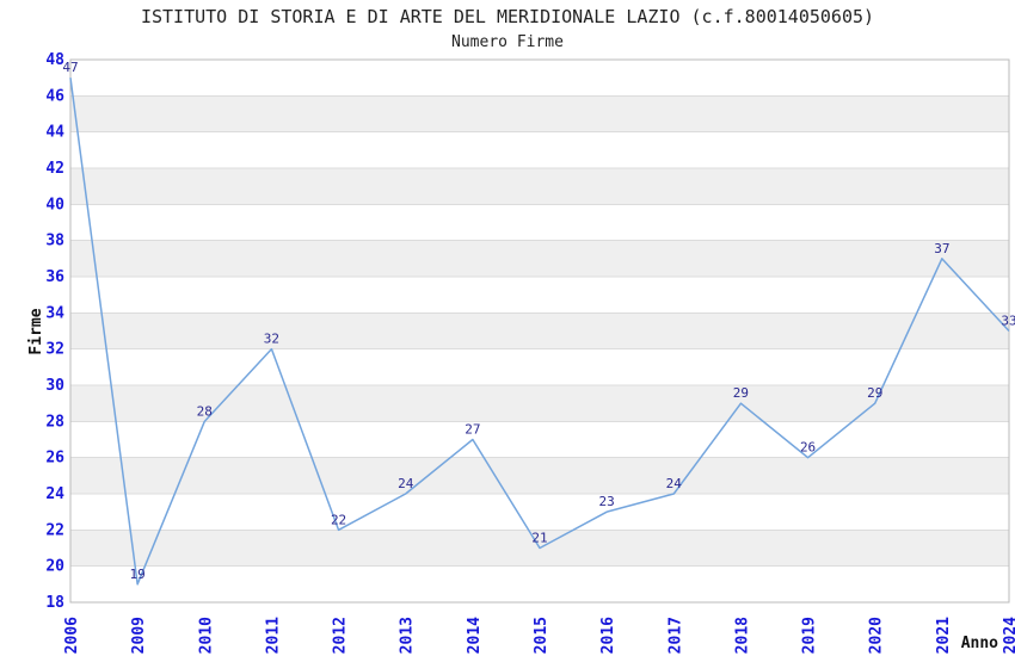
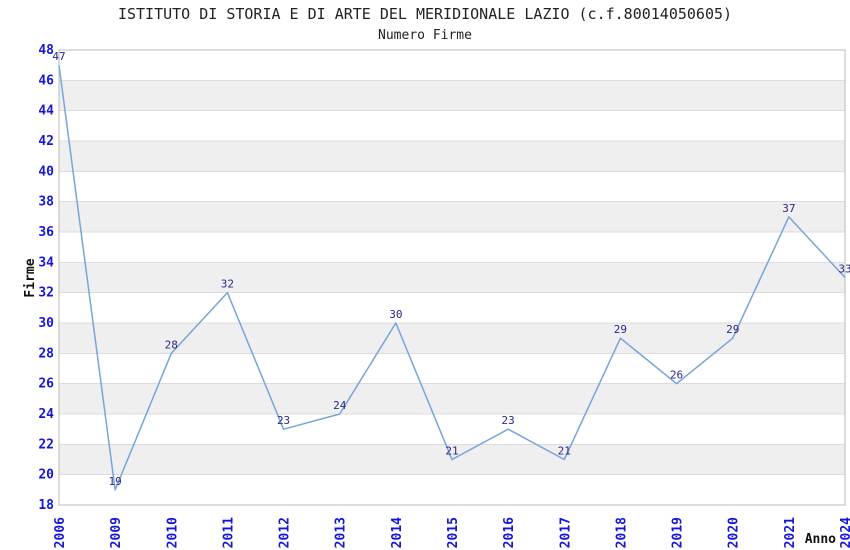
2012: 22 -> 23
2014: 27 -> 30
2017: 24 -> 21
